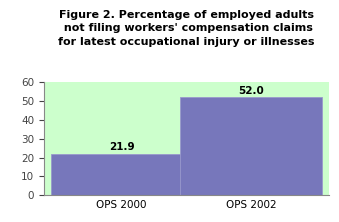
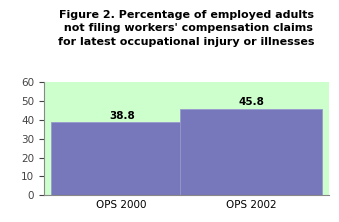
OPS 2000: 21.9 -> 38.8
OPS 2002: 52.0 -> 45.8
